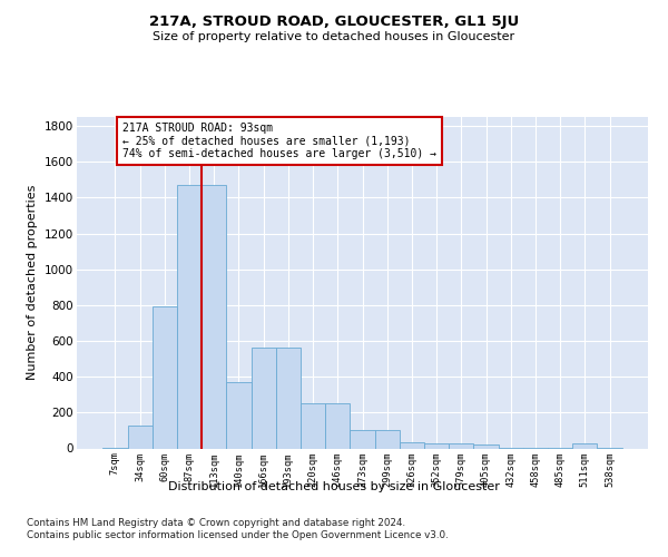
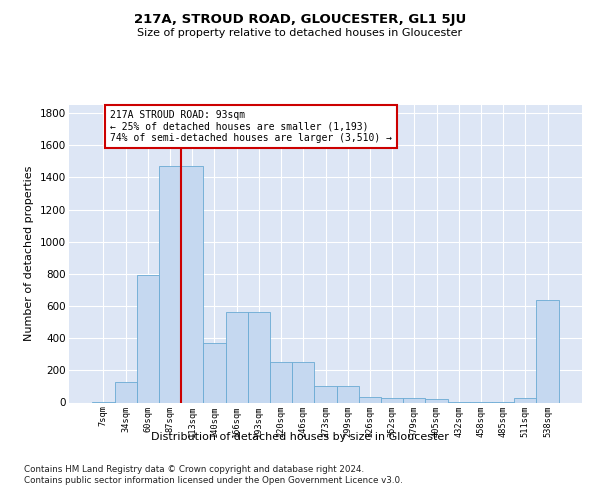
538sqm: 0 -> 640
